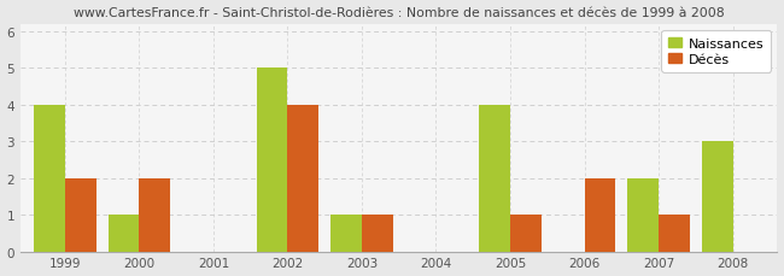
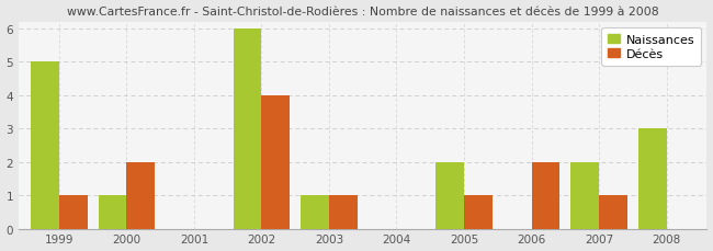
Naissances/1999: 4 -> 5
Décès/1999: 2 -> 1
Naissances/2002: 5 -> 6
Naissances/2005: 4 -> 2
